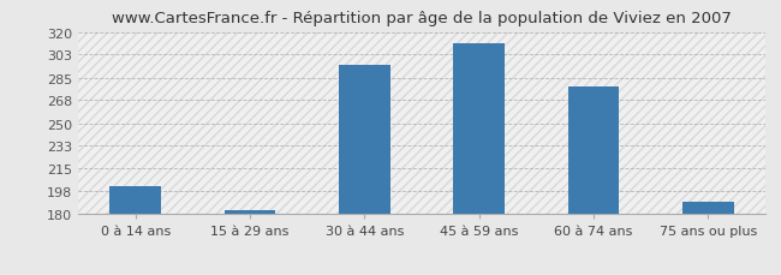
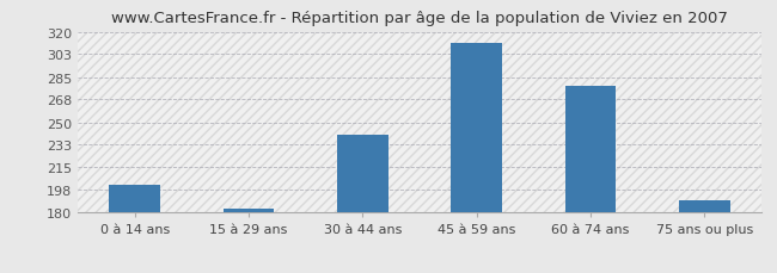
30 à 44 ans: 295 -> 240
